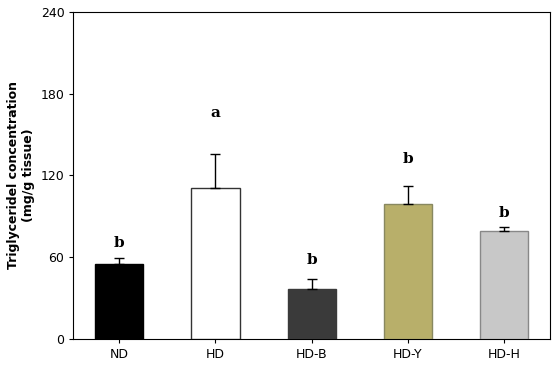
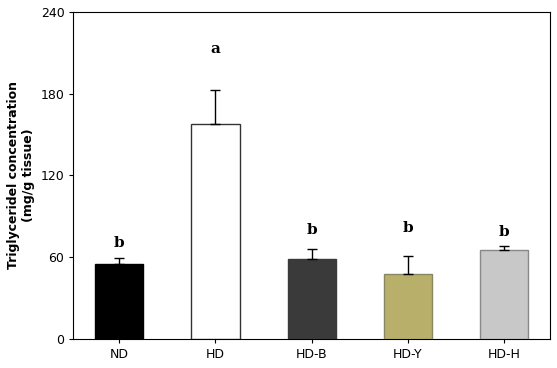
HD: 111 -> 158
HD-B: 37 -> 59
HD-Y: 99 -> 48
HD-H: 79 -> 65
